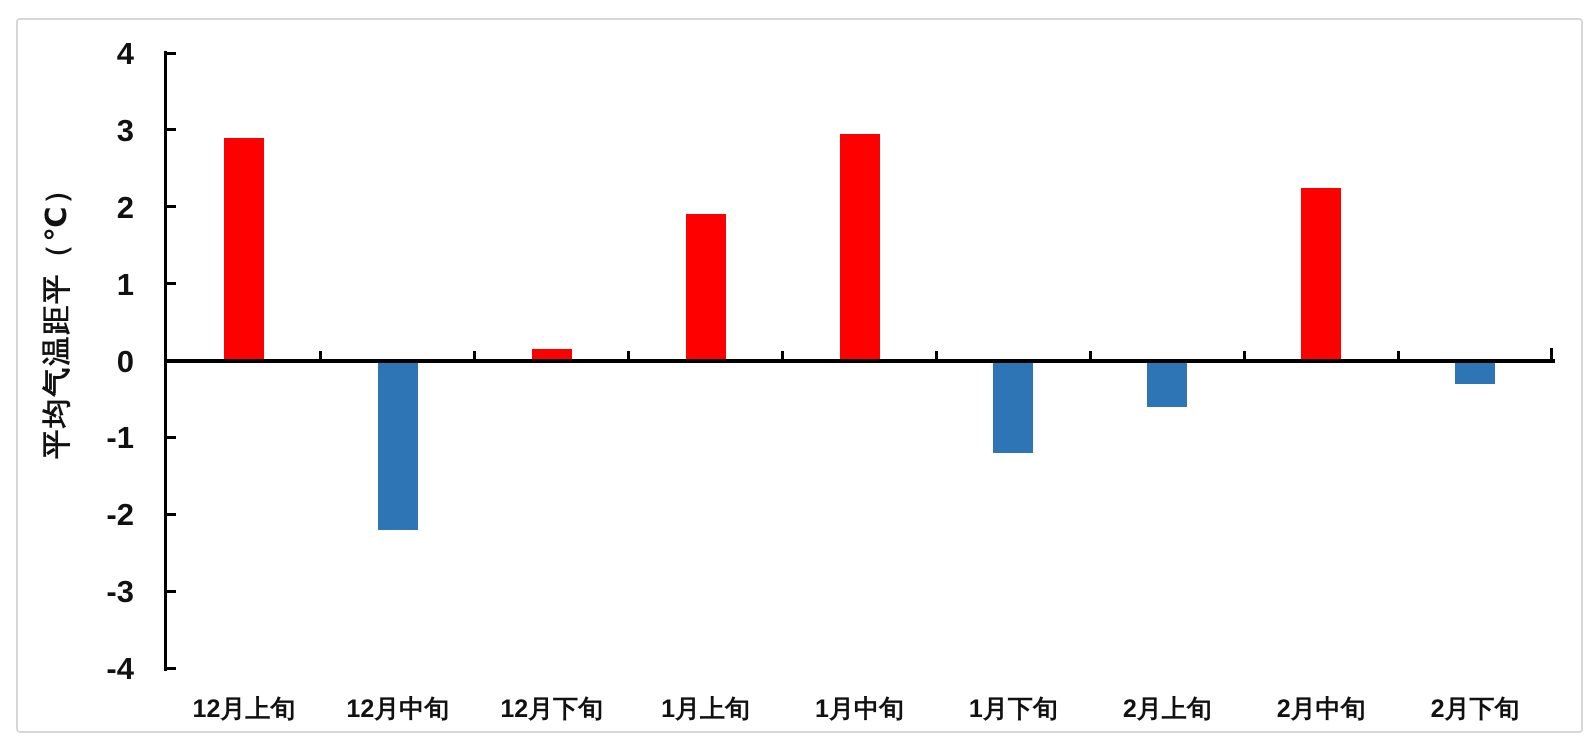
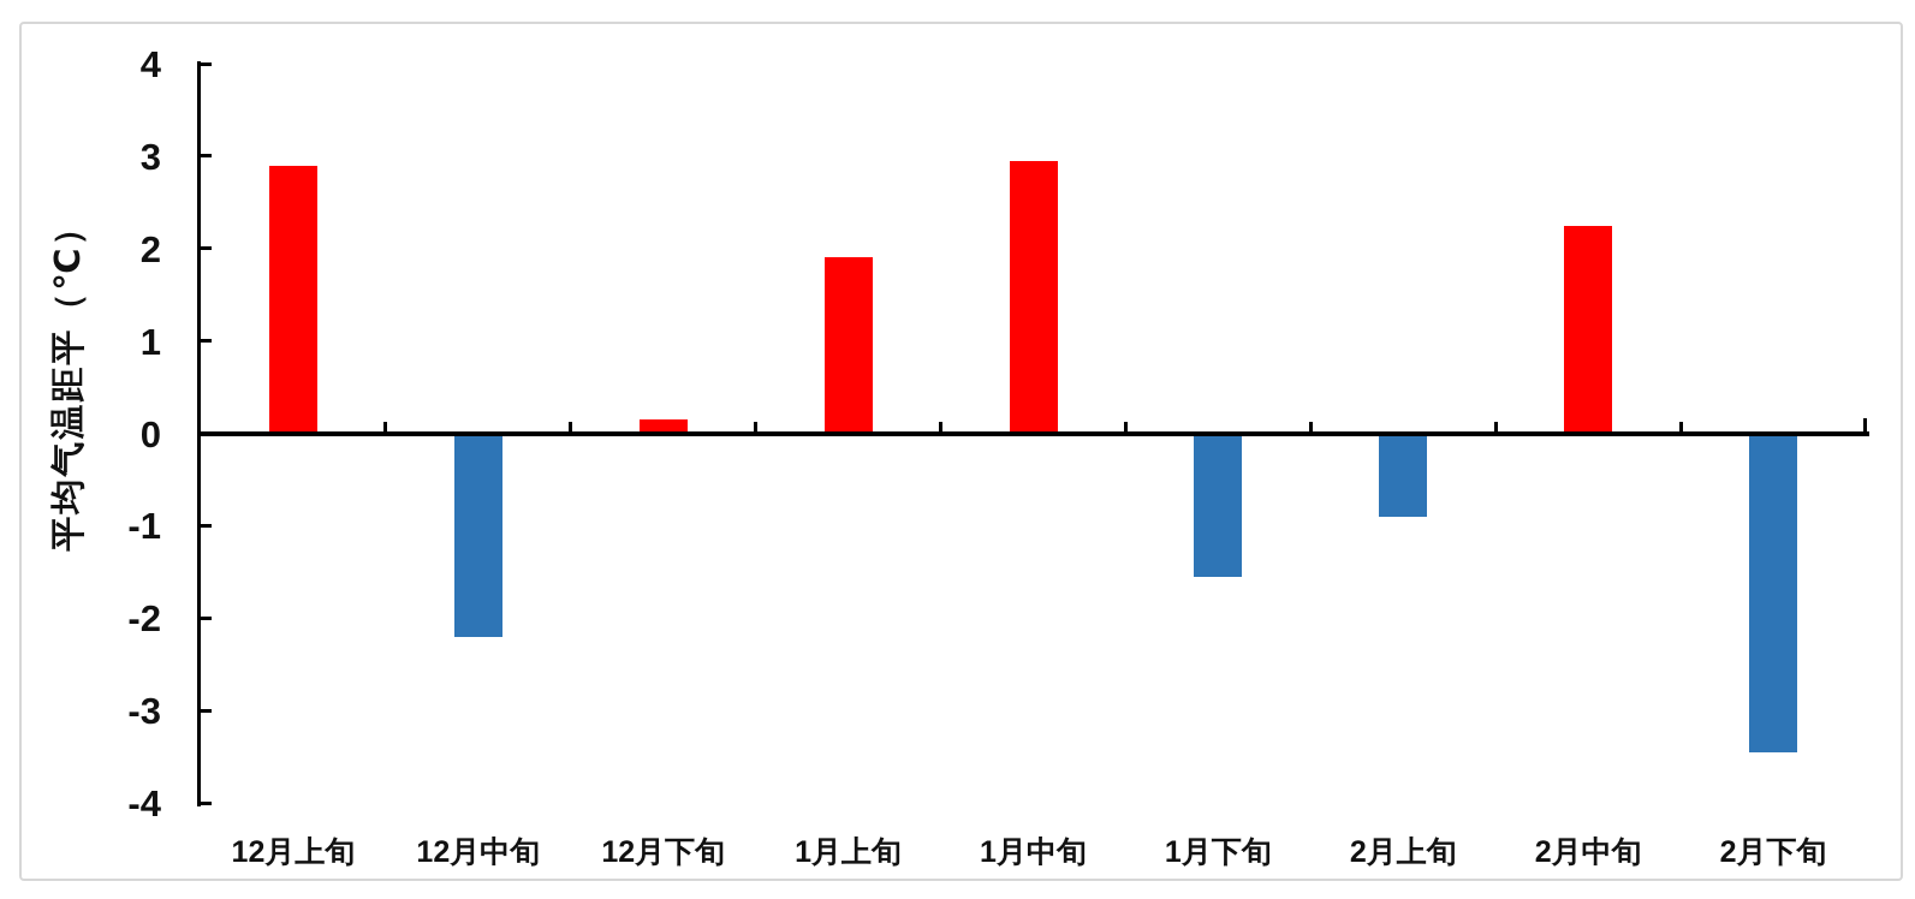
1月下旬: -1.2 -> -1.6
2月上旬: -0.6 -> -0.9
2月下旬: -0.3 -> -3.5
